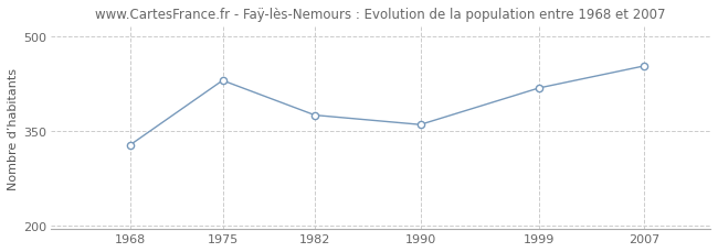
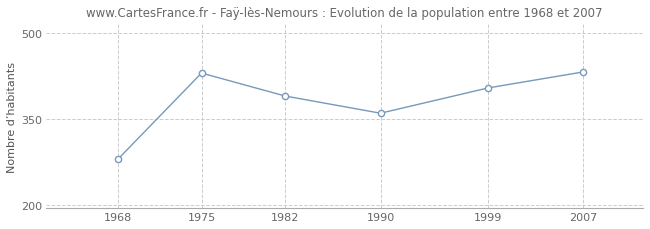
1968: 328 -> 280
1982: 375 -> 390
1999: 418 -> 404
2007: 453 -> 432
